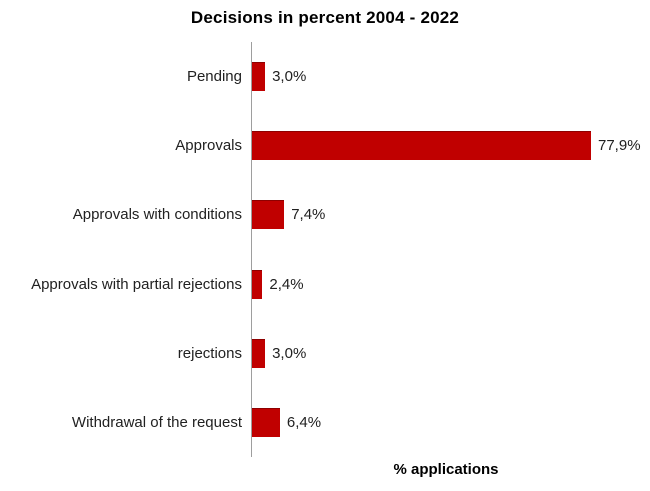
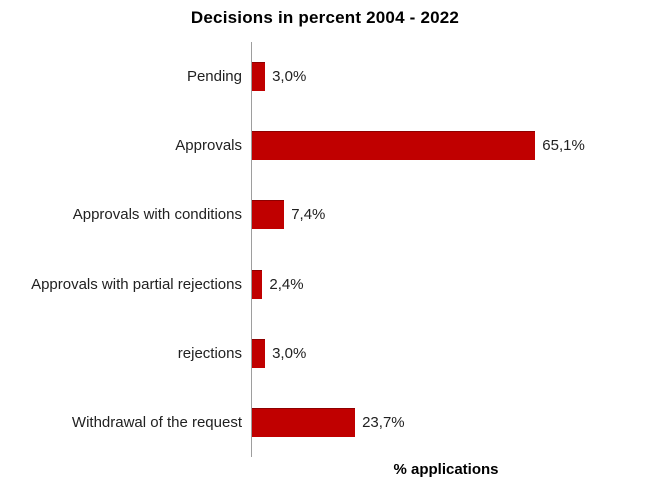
Approvals: 77,9% -> 65,1%
Withdrawal of the request: 6,4% -> 23,7%
